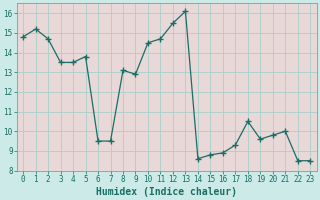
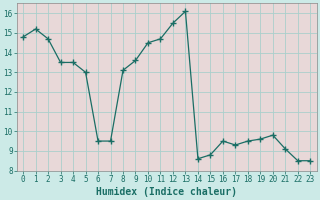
5: 13.8 -> 13.0
9: 12.9 -> 13.6
16: 8.9 -> 9.5
18: 10.5 -> 9.5
21: 10.0 -> 9.1
